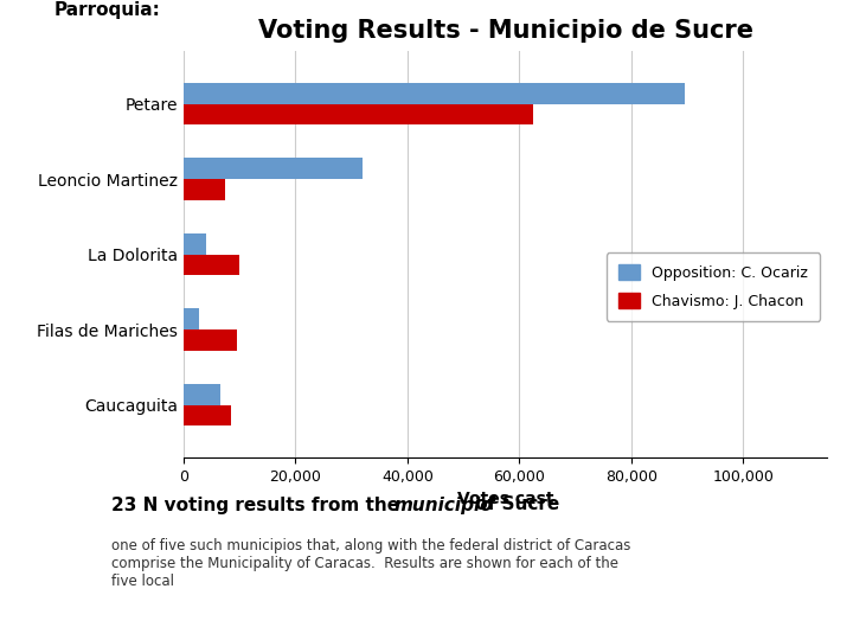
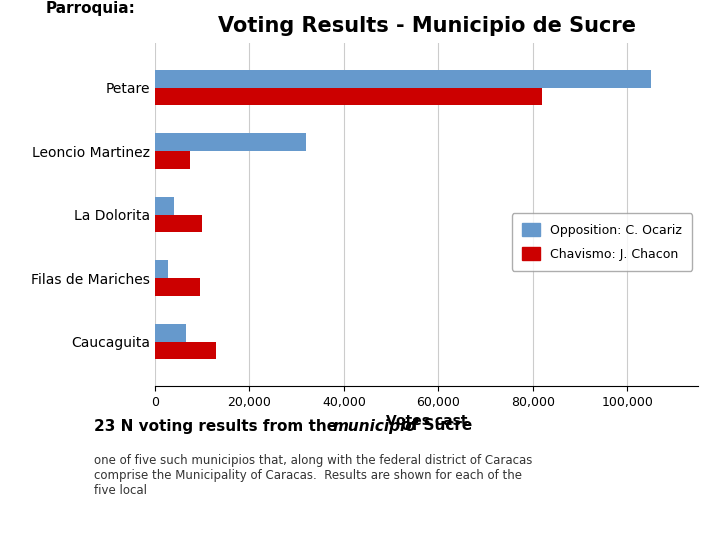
Opposition: C. Ocariz/Petare: 89,500 -> 105,000
Chavismo: J. Chacon/Petare: 62,500 -> 82,000
Chavismo: J. Chacon/Caucaguita: 8,500 -> 13,000
